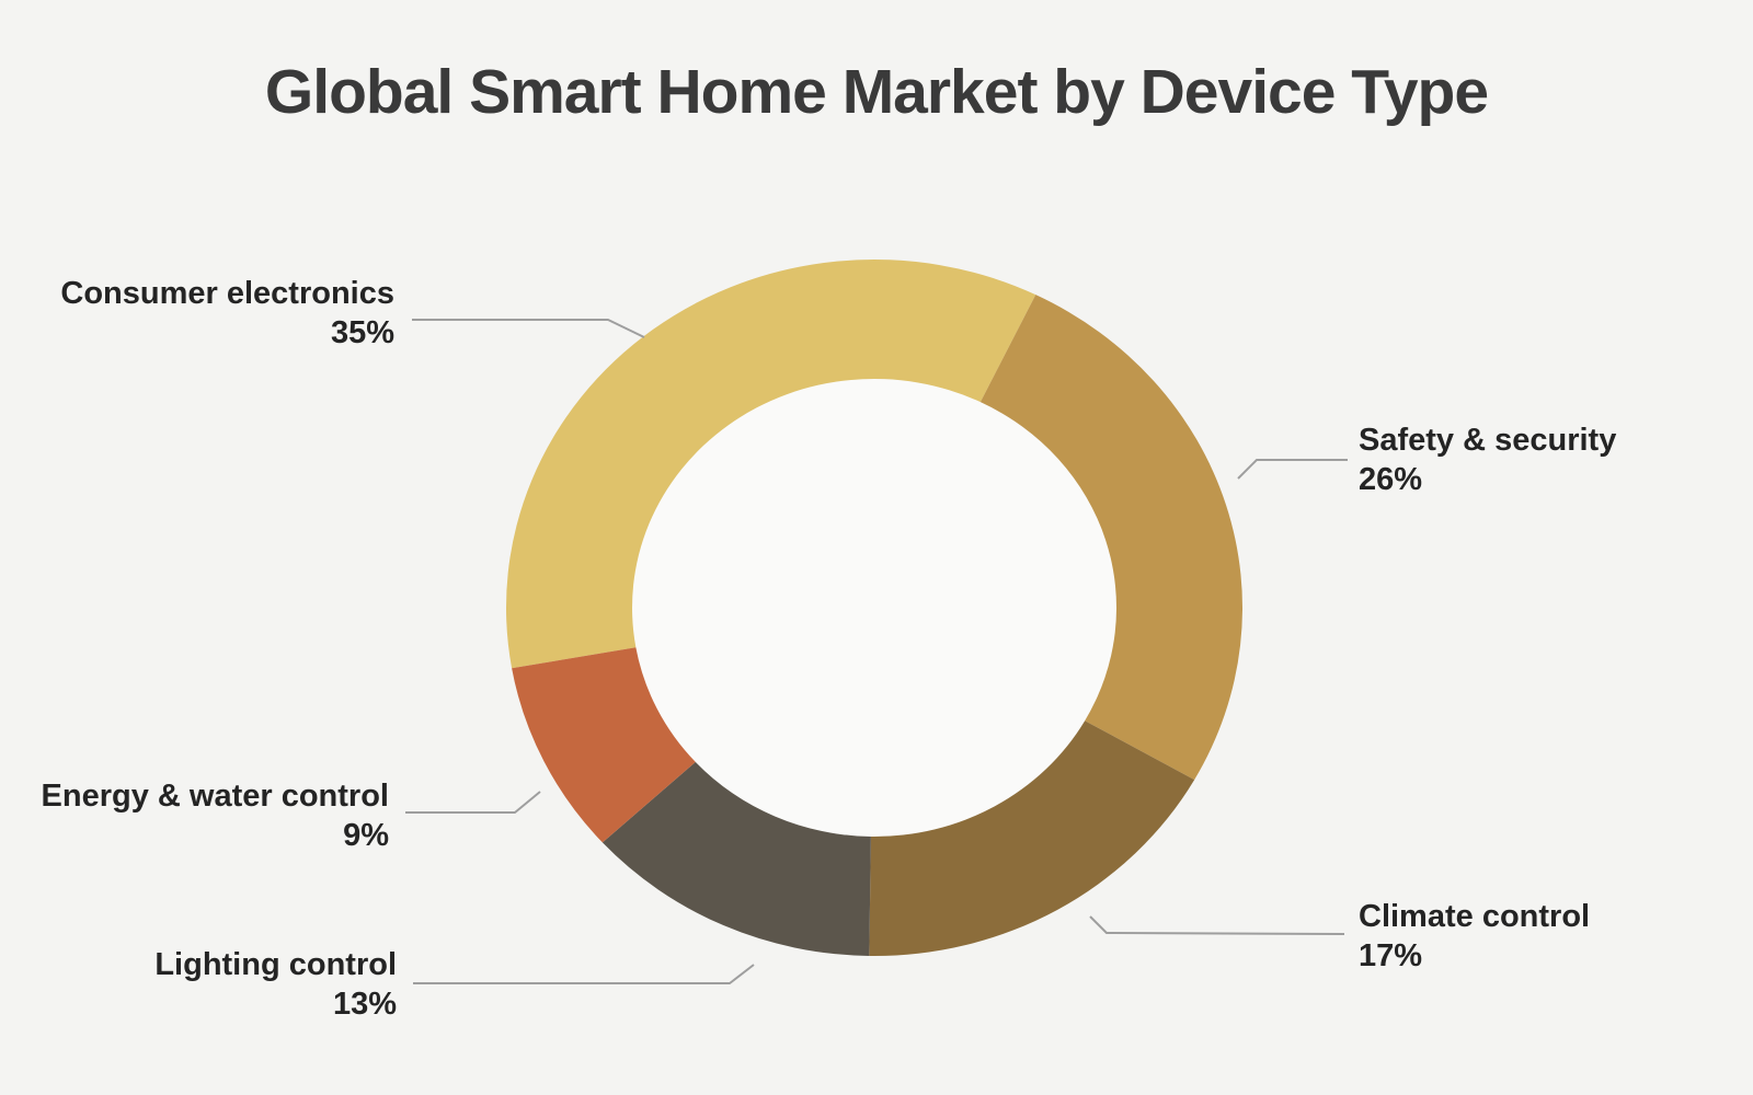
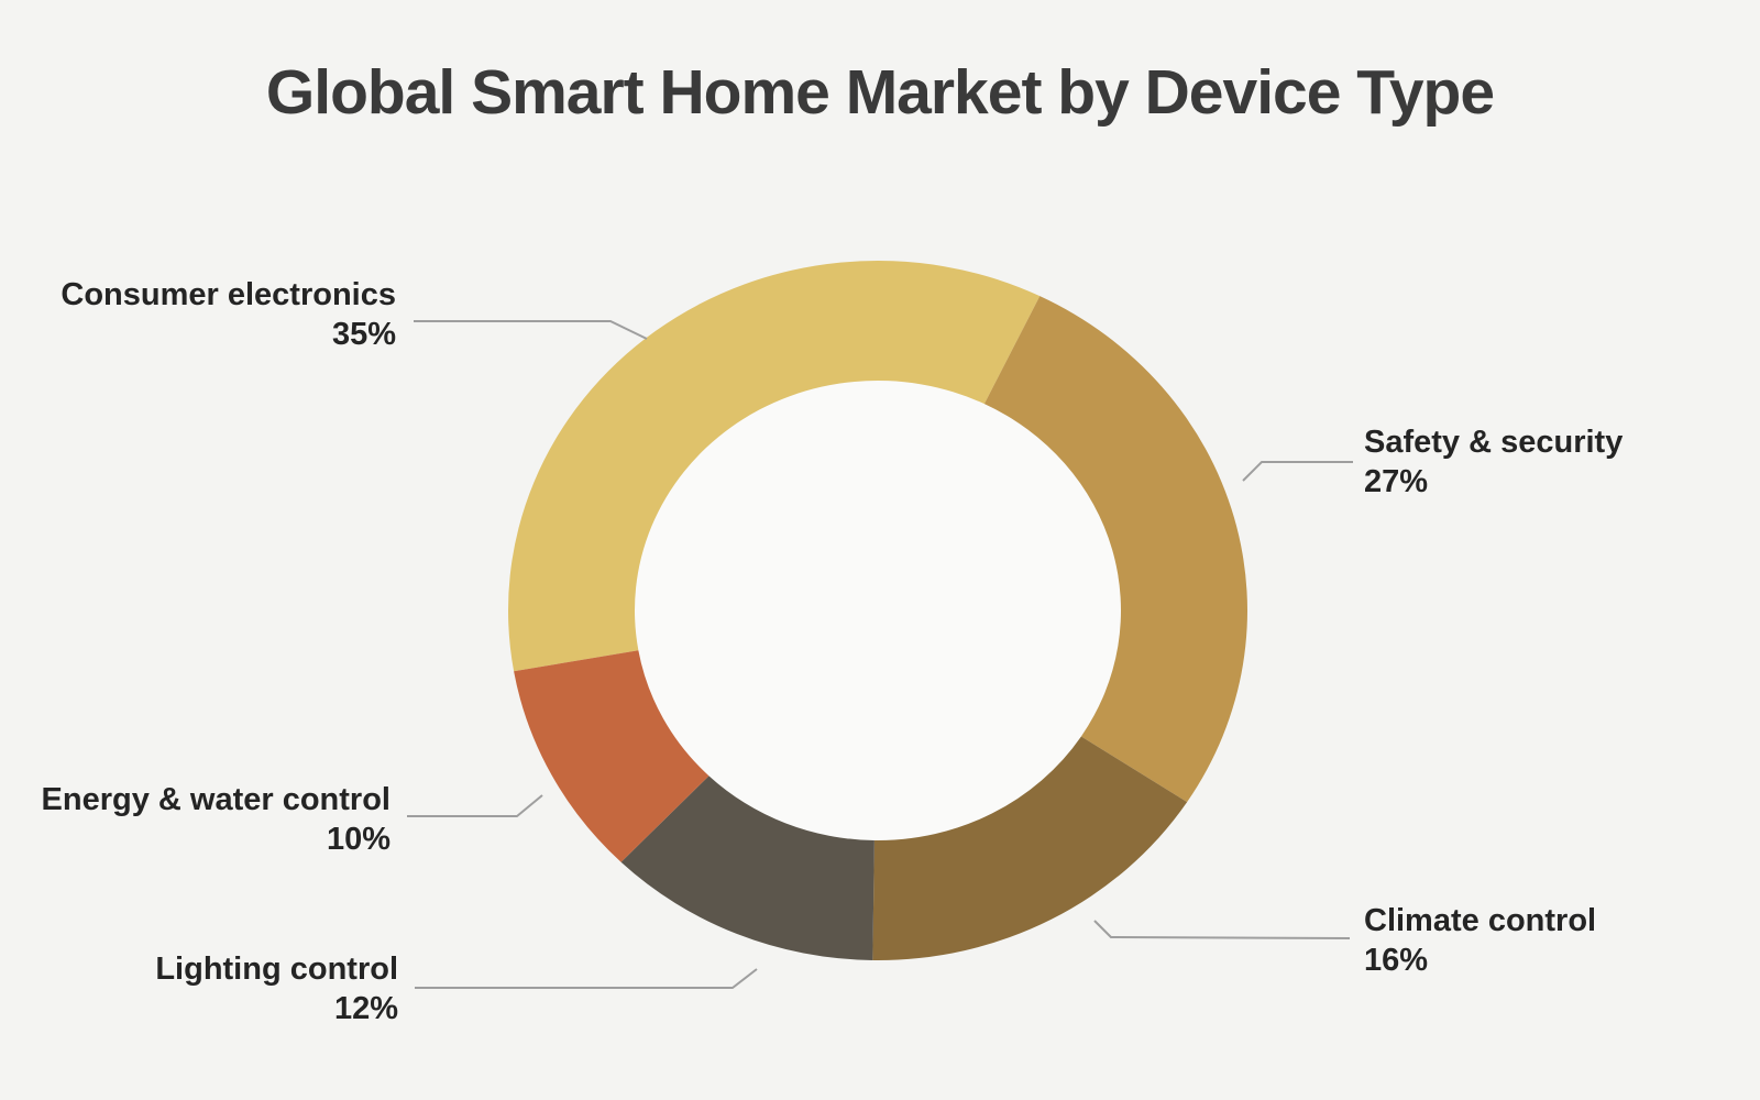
Safety & security: 26% -> 27%
Climate control: 17% -> 16%
Lighting control: 13% -> 12%
Energy & water control: 9% -> 10%
